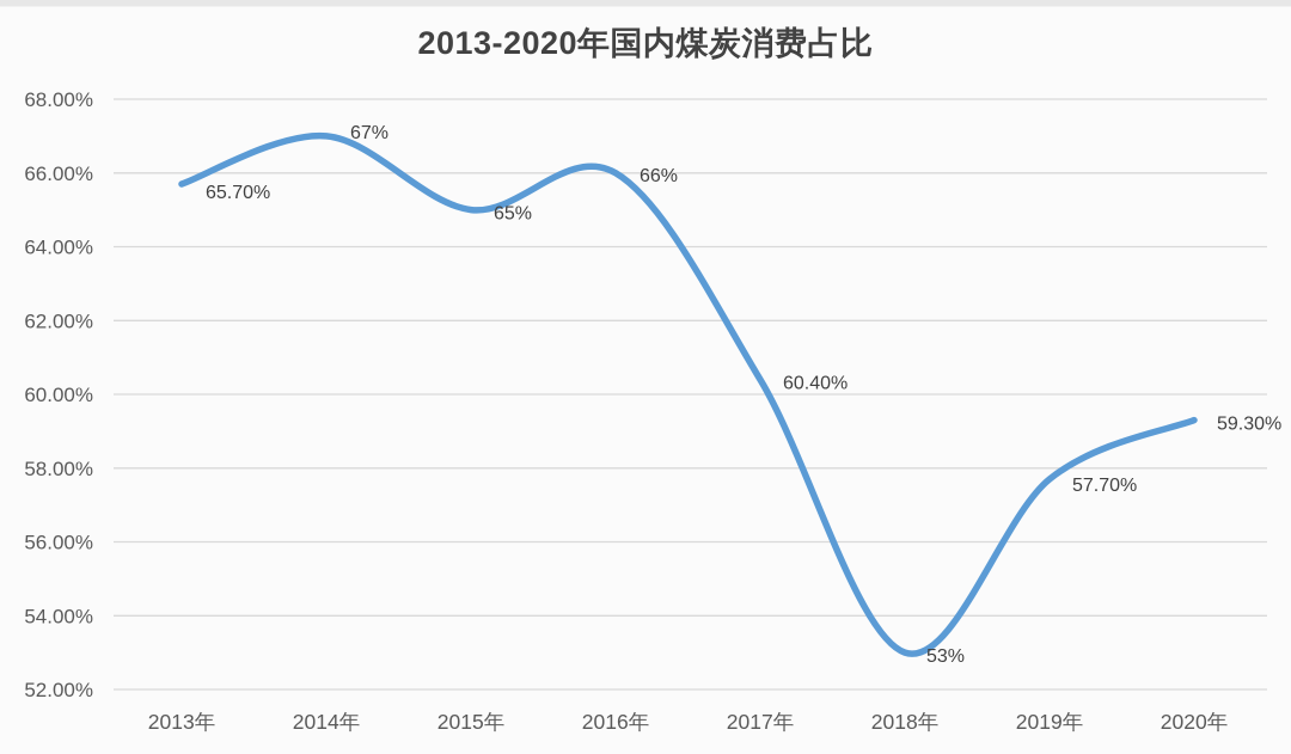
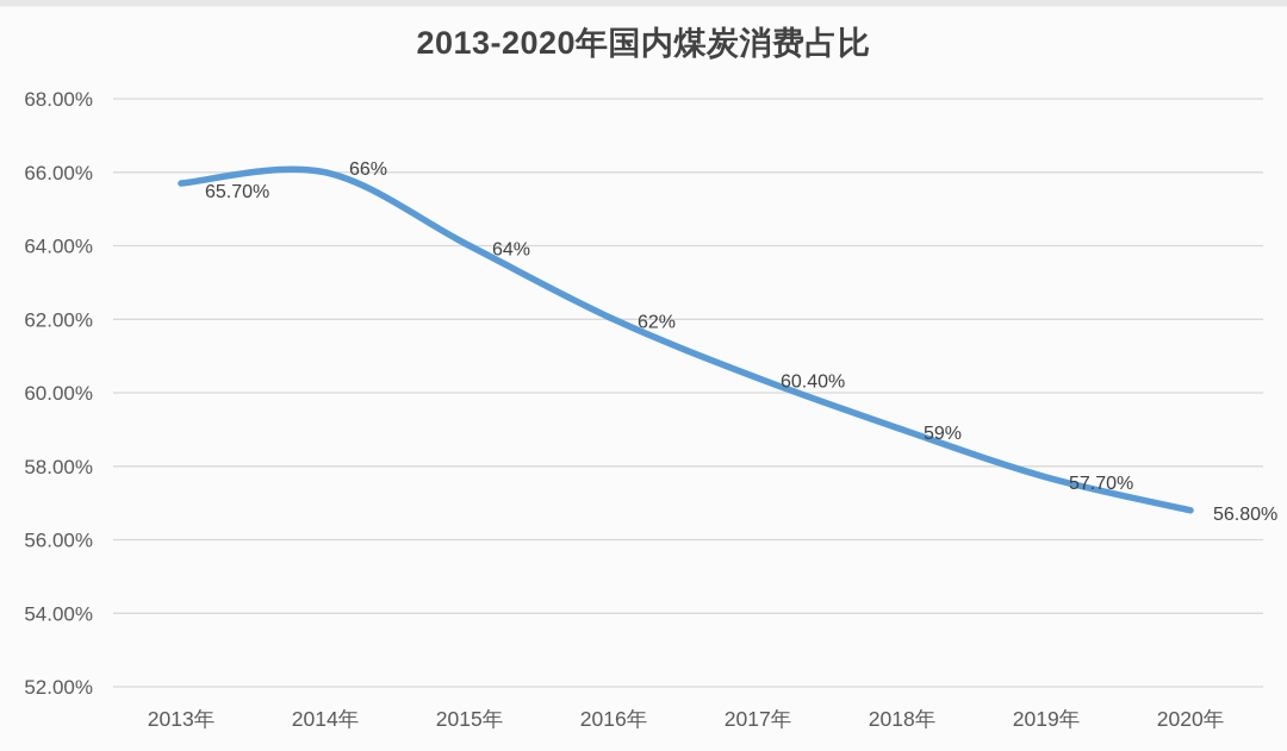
2014年: 67% -> 66%
2015年: 65% -> 64%
2016年: 66% -> 62%
2018年: 53% -> 59%
2020年: 59.30% -> 56.80%
